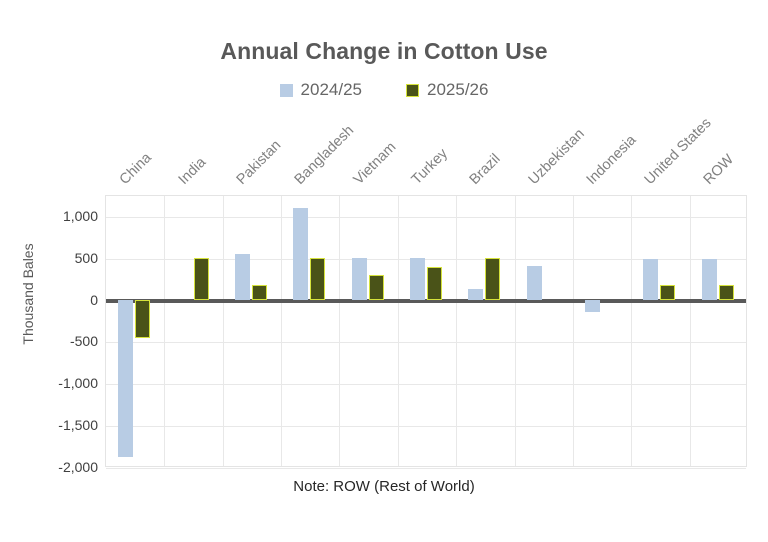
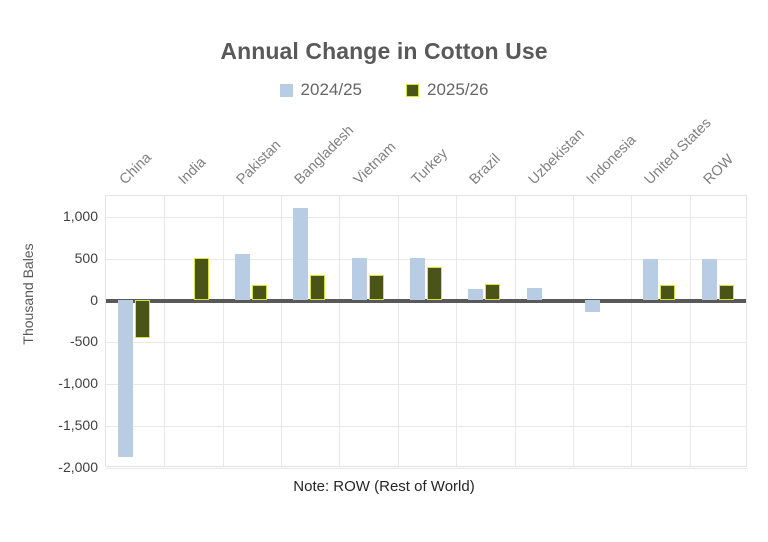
2025/26/Bangladesh: 500 -> 300
2025/26/Brazil: 500 -> 200
2024/25/Uzbekistan: 400 -> 100
